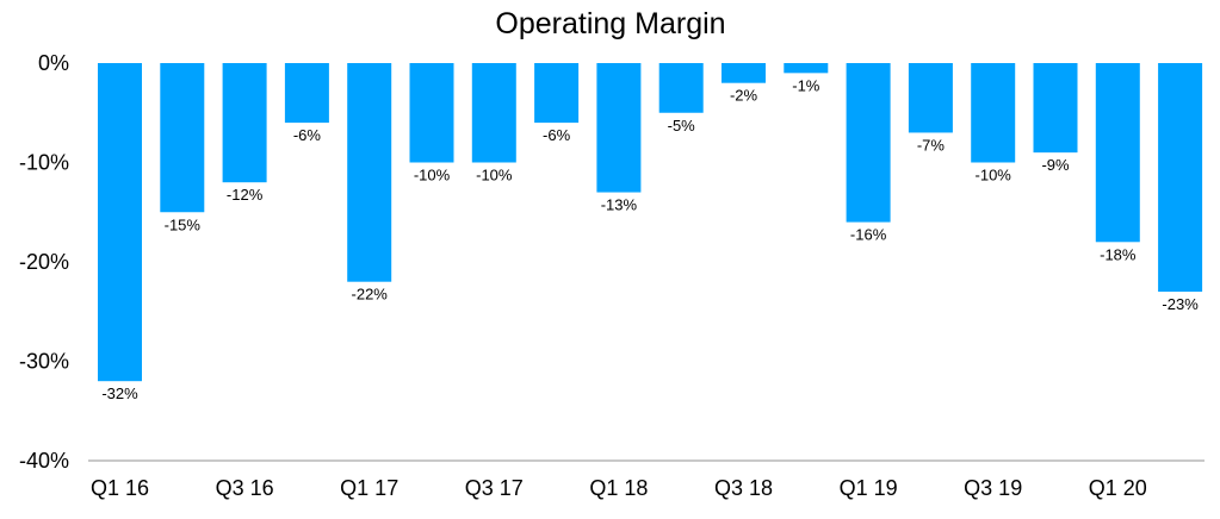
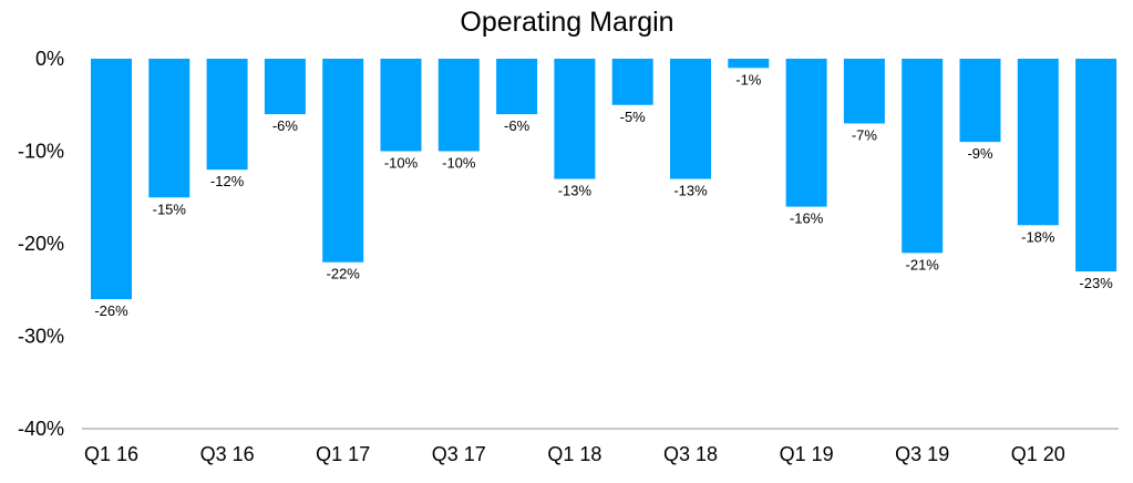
Q1 16: -32% -> -26%
Q3 18: -2% -> -13%
Q3 19: -10% -> -21%
